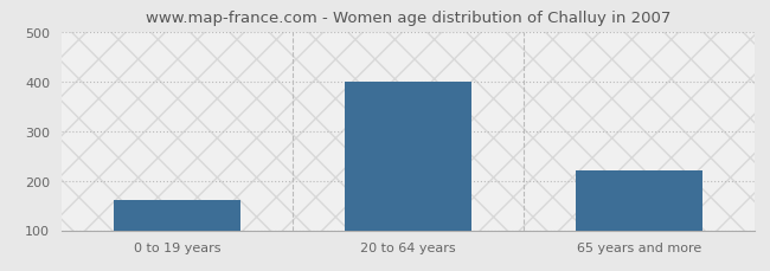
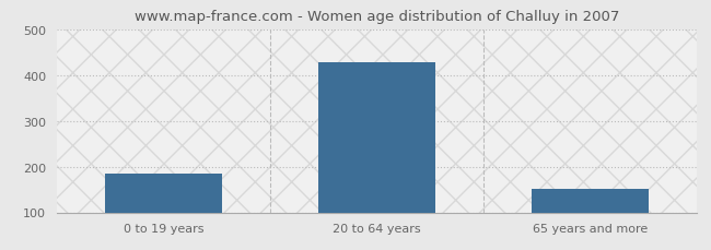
0 to 19 years: 160 -> 184
20 to 64 years: 400 -> 428
65 years and more: 220 -> 152
